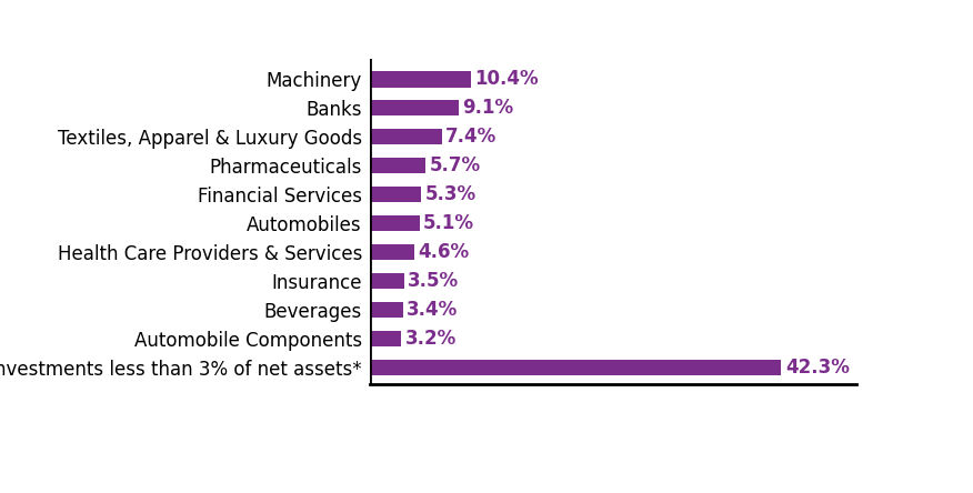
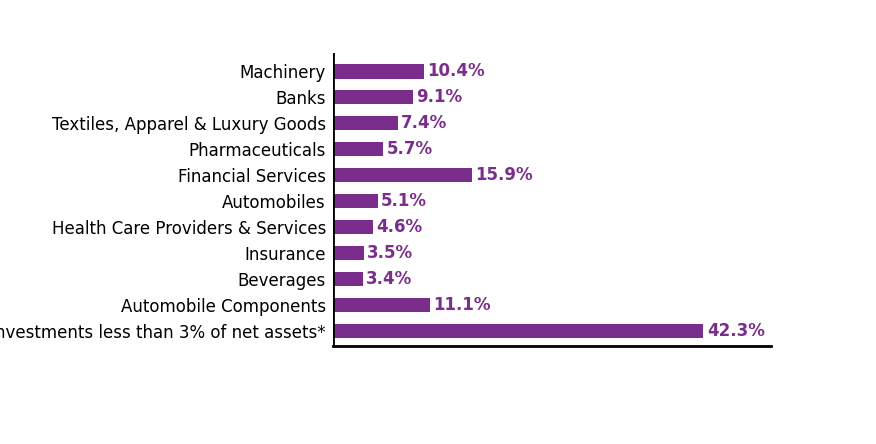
Financial Services: 5.3% -> 15.9%
Automobile Components: 3.2% -> 11.1%
